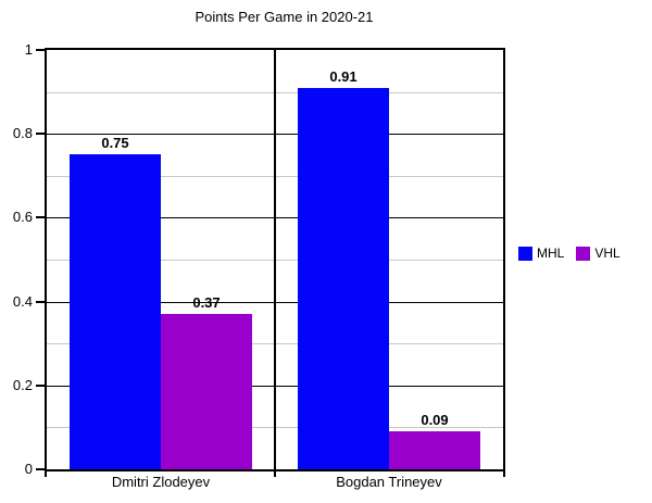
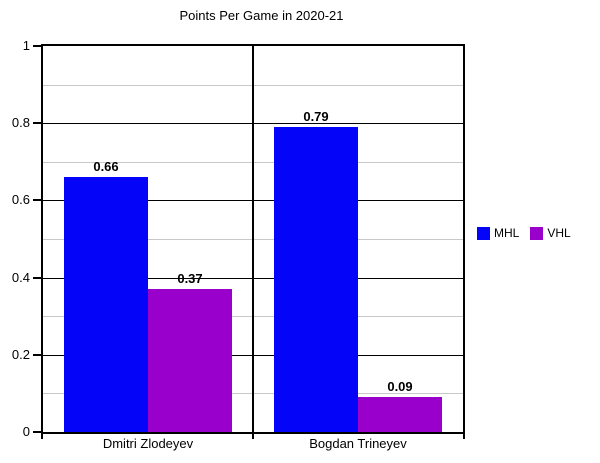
MHL/Dmitri Zlodeyev: 0.75 -> 0.66
MHL/Bogdan Trineyev: 0.91 -> 0.79
